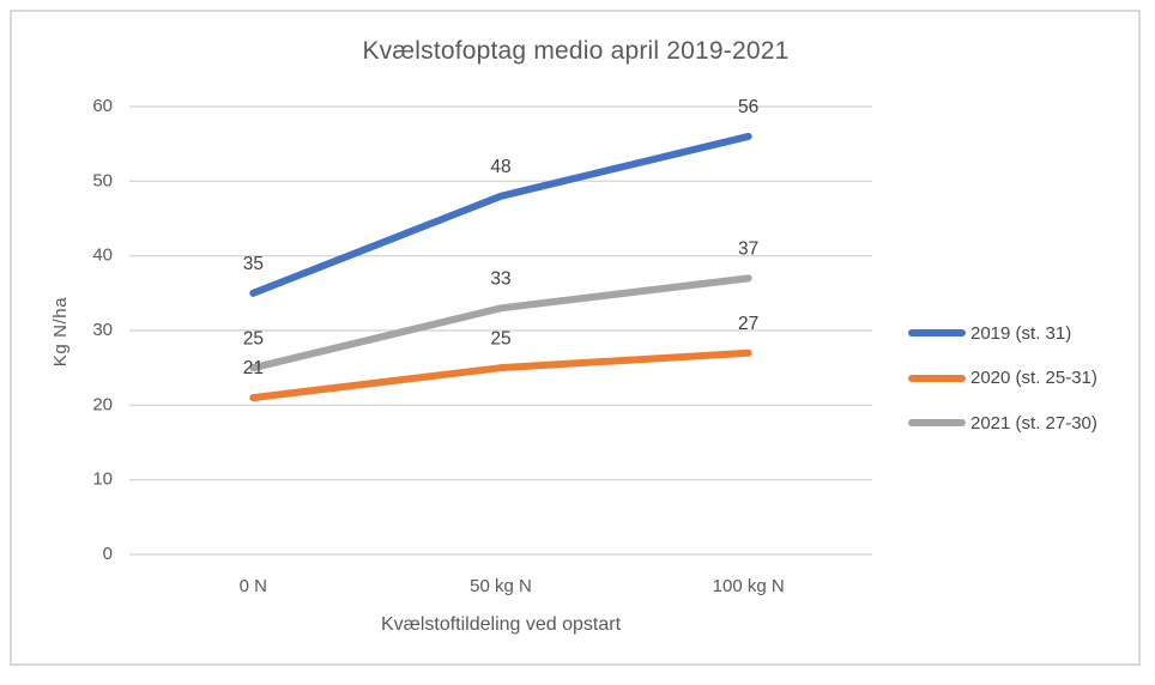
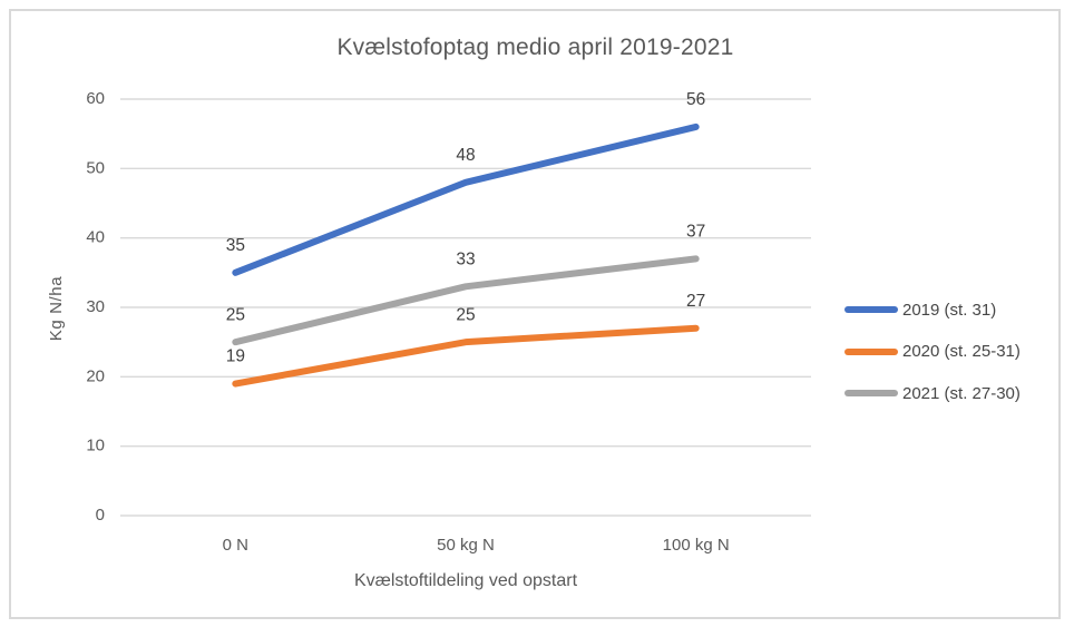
2020 (st. 25-31)/0 N: 21 -> 19
